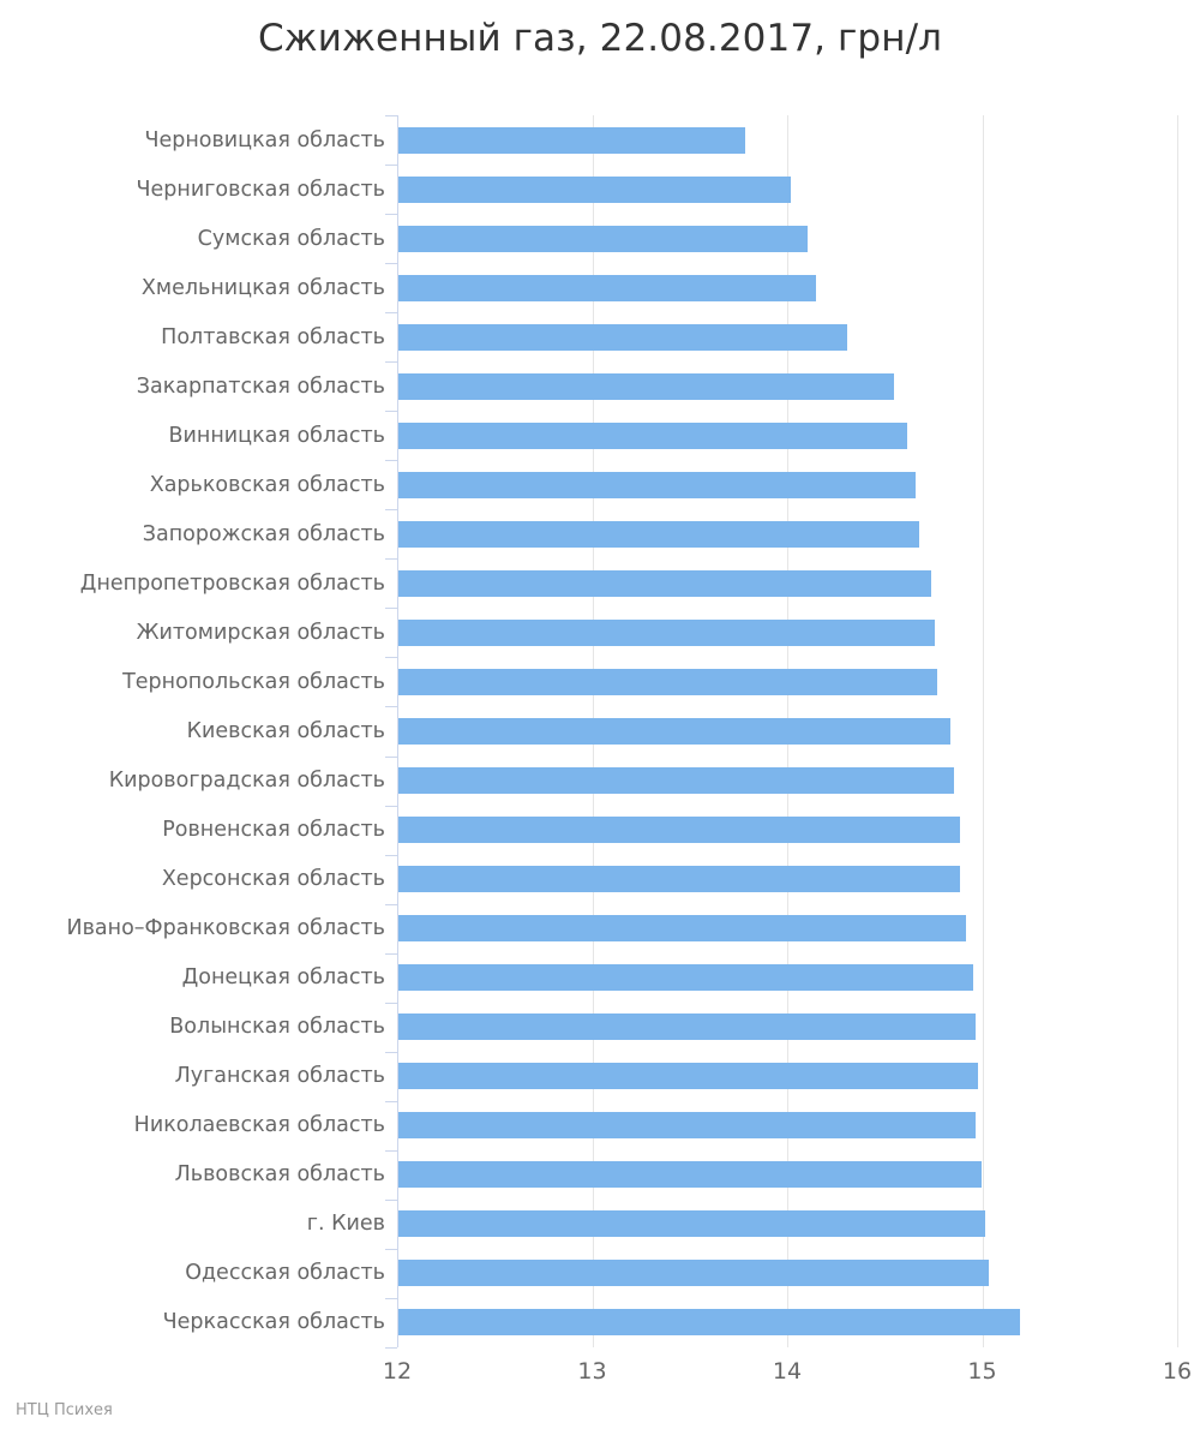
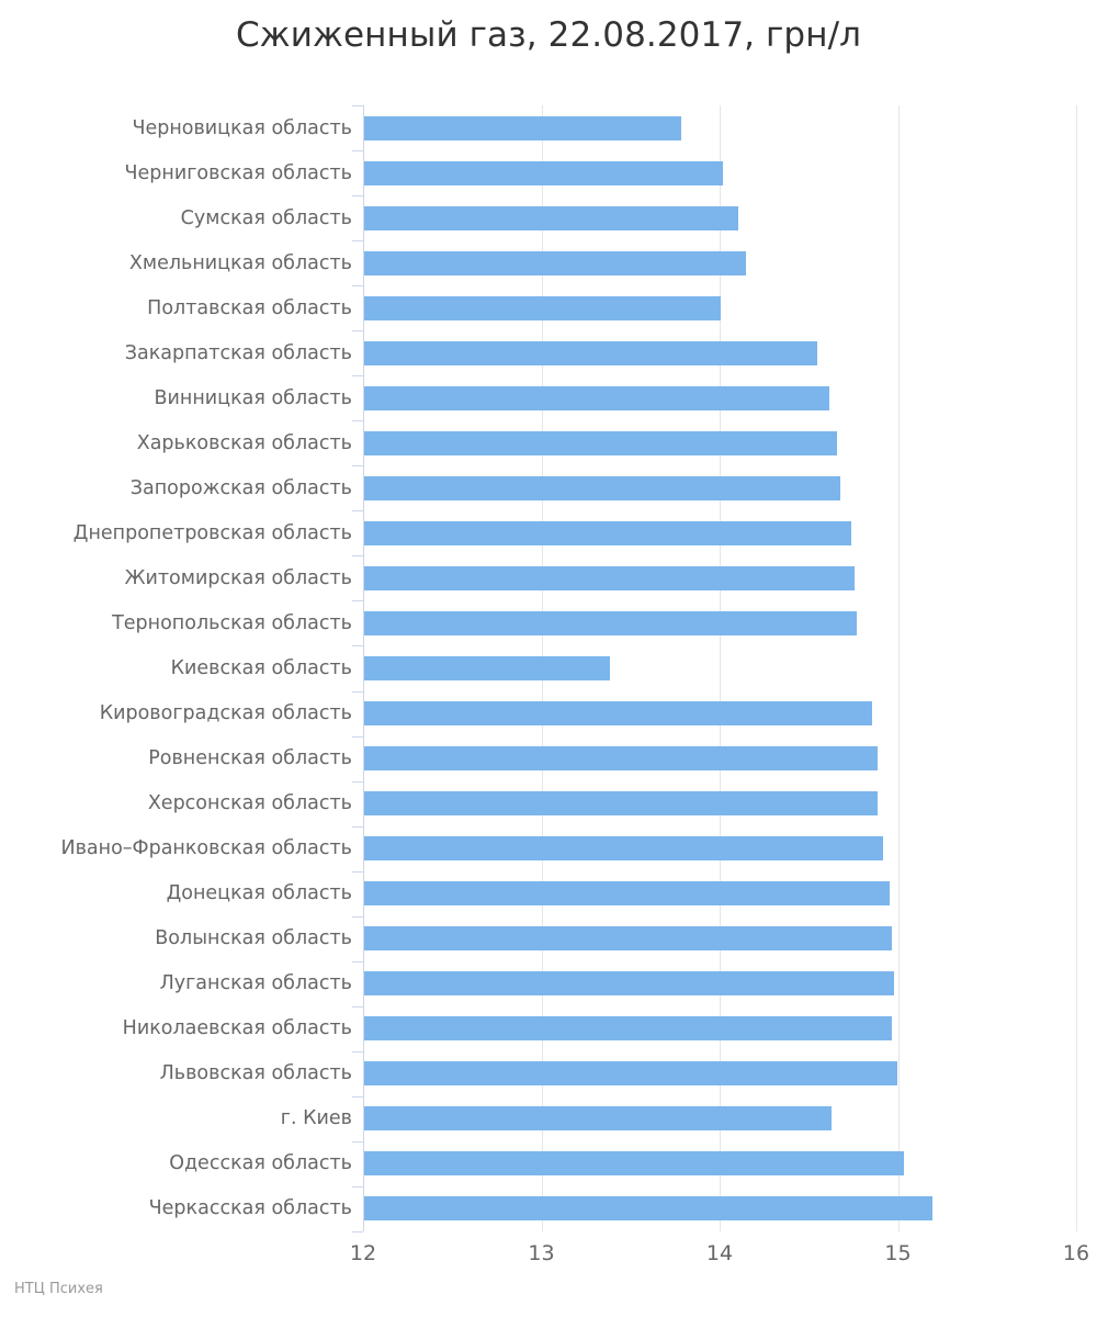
Полтавская область: 14.30 -> 14.00
Киевская область: 14.83 -> 13.38
г. Киев: 15.01 -> 14.62
